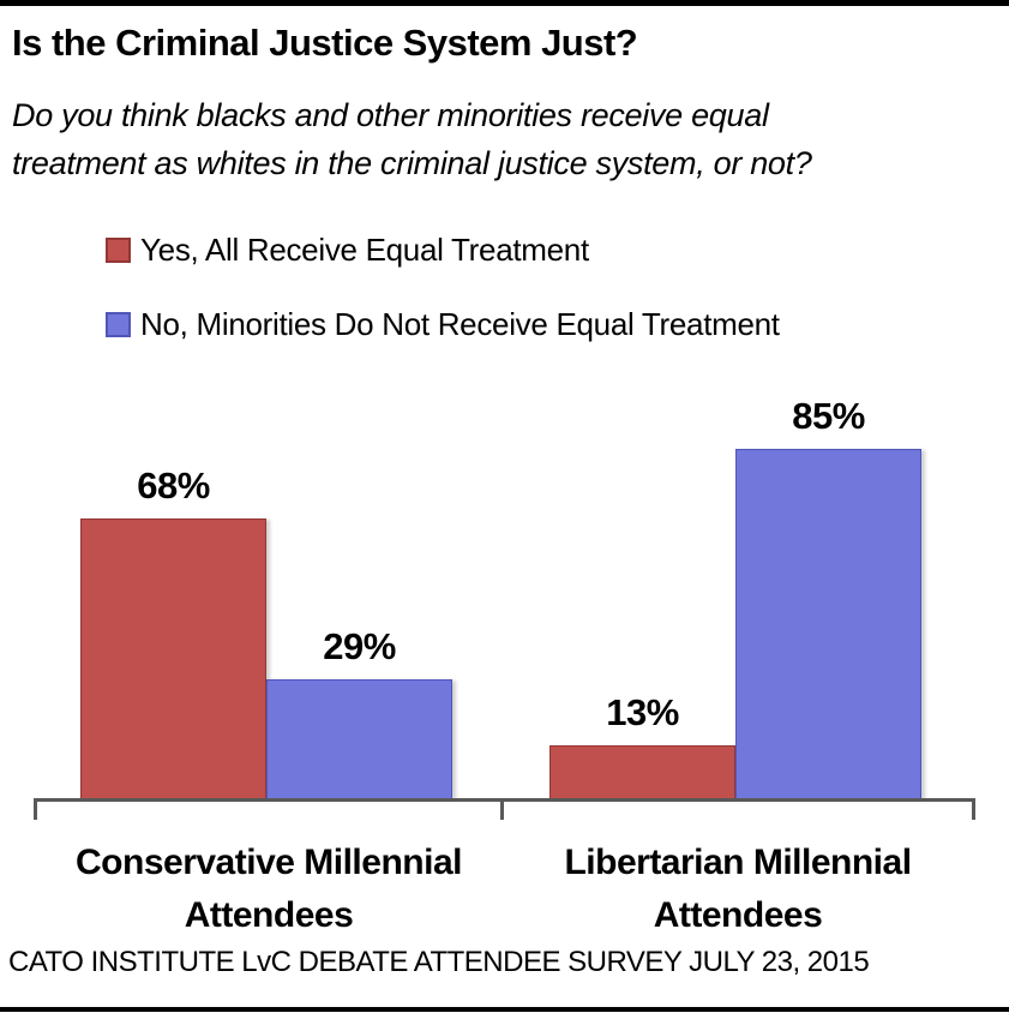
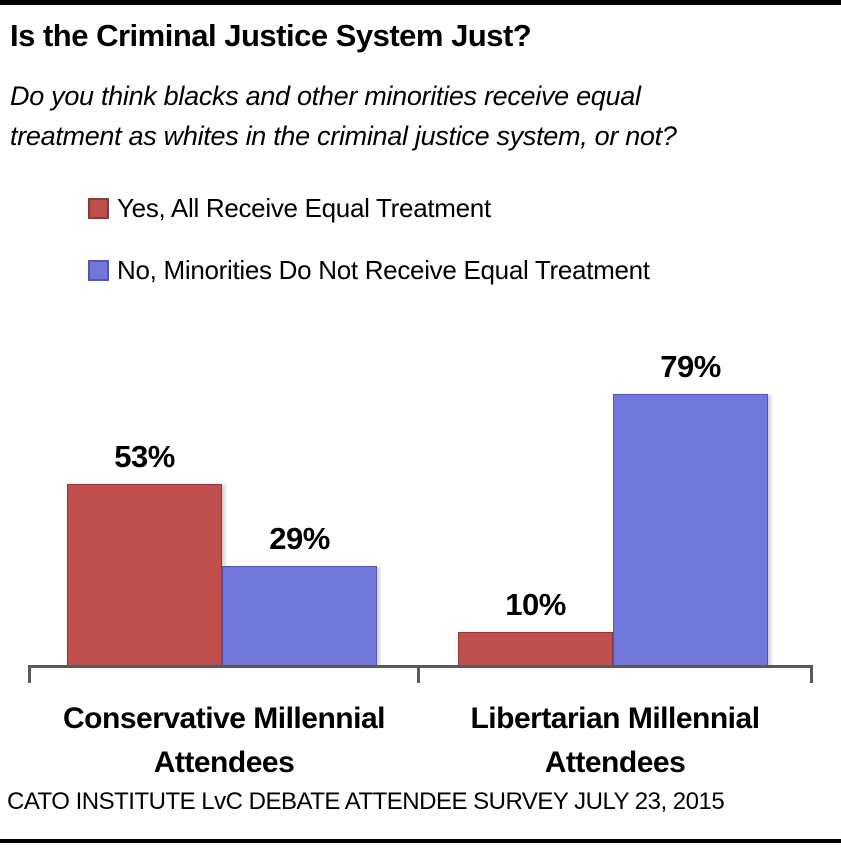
Yes, All Receive Equal Treatment/Conservative Millennial Attendees: 68% -> 53%
Yes, All Receive Equal Treatment/Libertarian Millennial Attendees: 13% -> 10%
No, Minorities Do Not Receive Equal Treatment/Libertarian Millennial Attendees: 85% -> 79%
